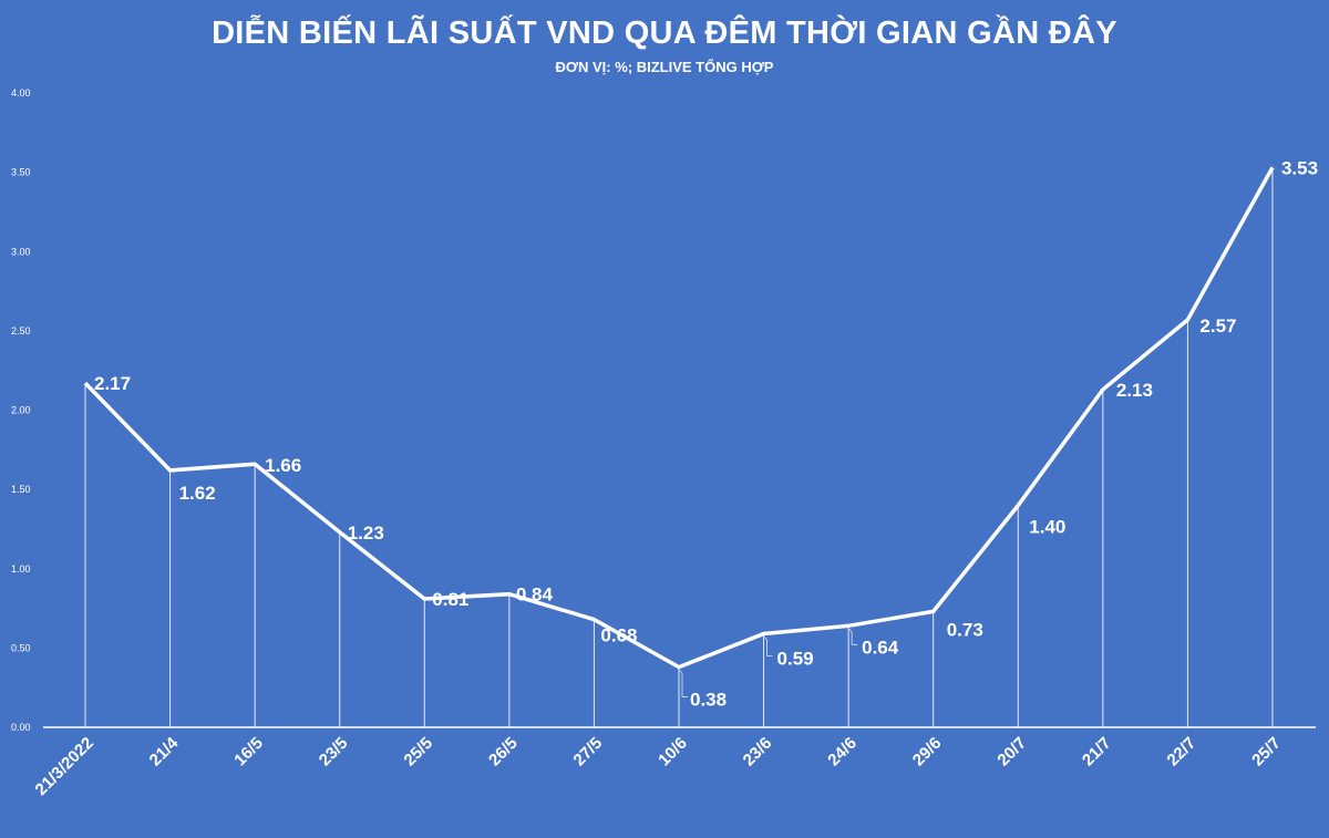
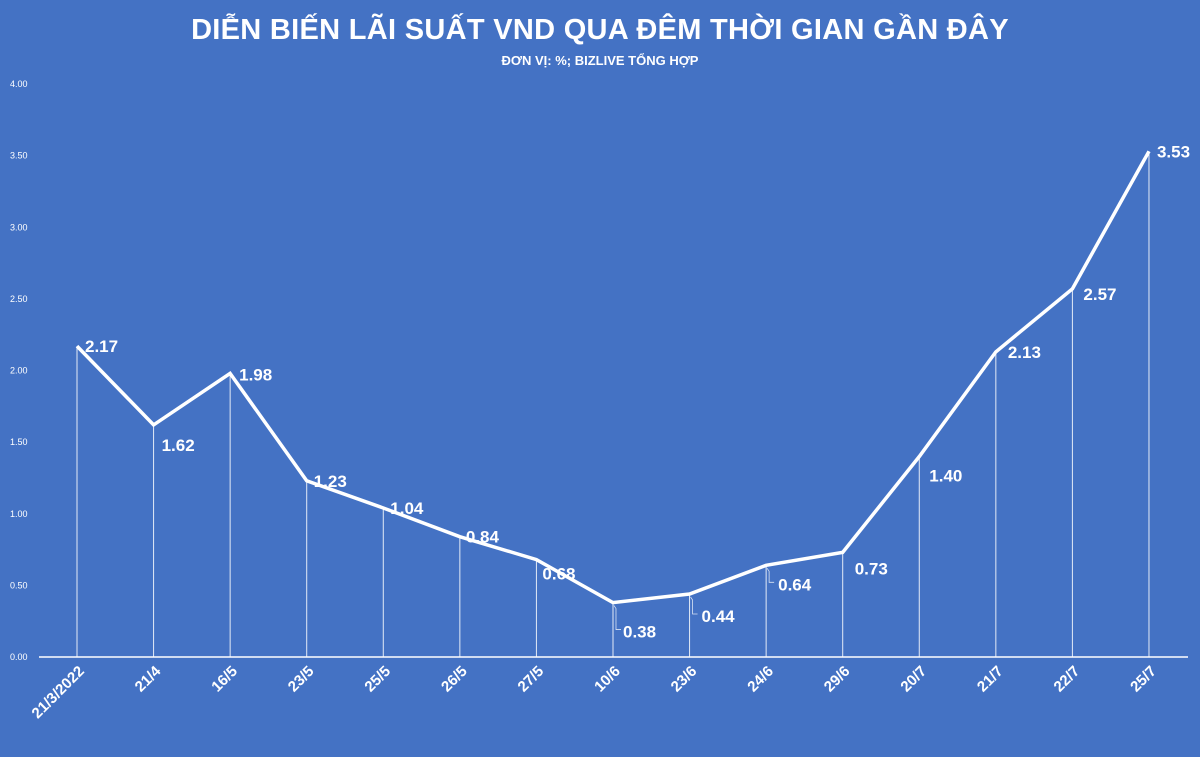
16/5: 1.66 -> 1.98
25/5: 0.81 -> 1.04
23/6: 0.59 -> 0.44
